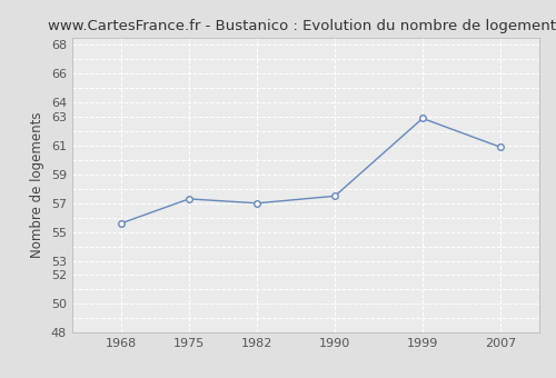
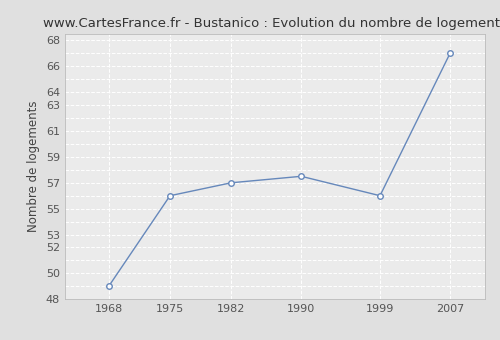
1968: 55.6 -> 49.0
1975: 57.3 -> 56.0
1999: 62.9 -> 56.0
2007: 60.9 -> 67.0
